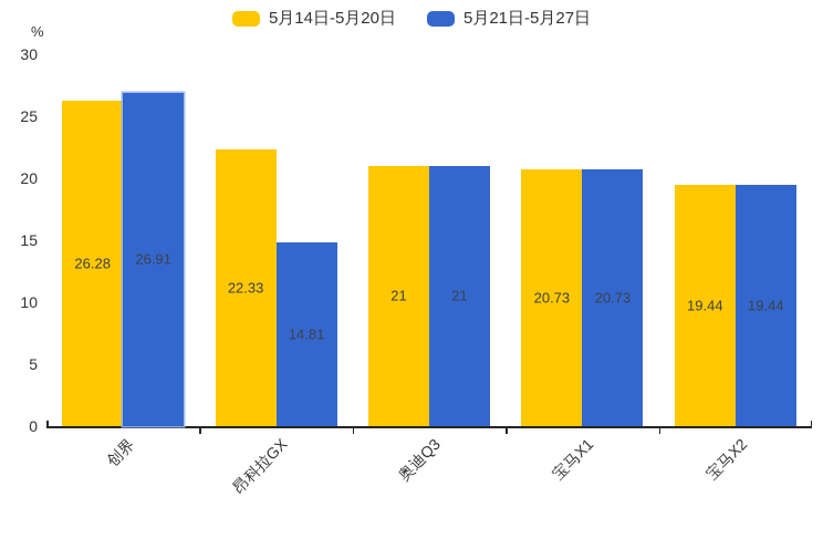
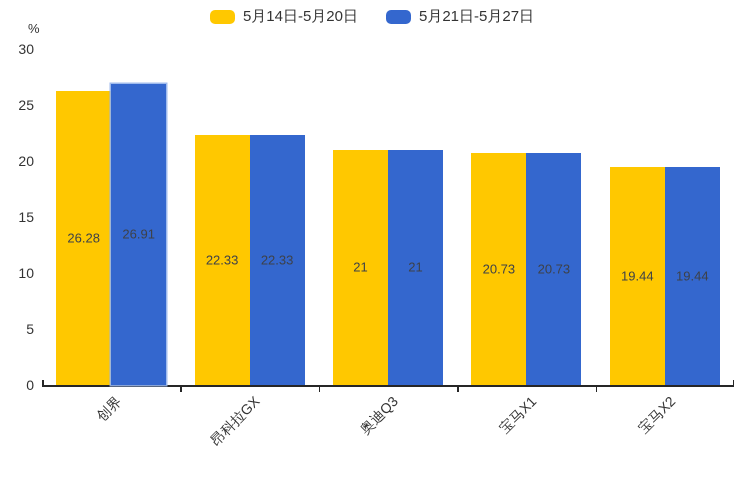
5月21日-5月27日/昂科拉GX: 14.81 -> 22.33
